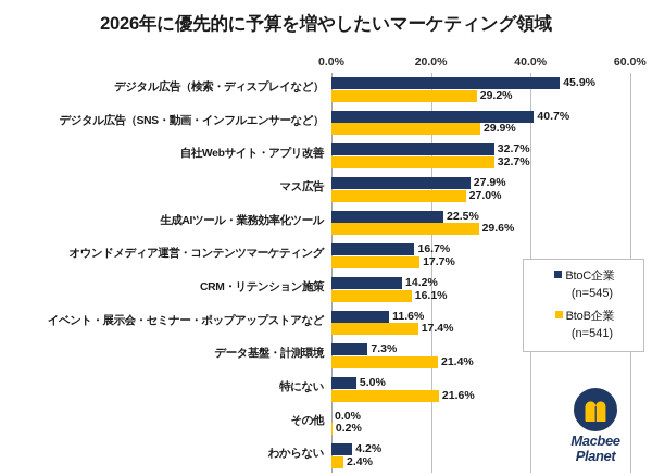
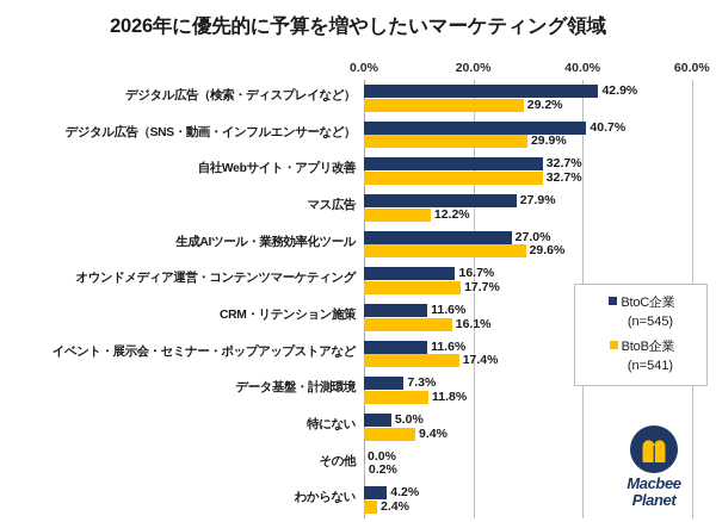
BtoC企業/デジタル広告（検索・ディスプレイなど）: 45.9% -> 42.9%
BtoB企業/マス広告: 27.0% -> 12.2%
BtoC企業/生成AIツール・業務効率化ツール: 22.5% -> 27.0%
BtoC企業/CRM・リテンション施策: 14.2% -> 11.6%
BtoB企業/データ基盤・計測環境: 21.4% -> 11.8%
BtoB企業/特にない: 21.6% -> 9.4%
